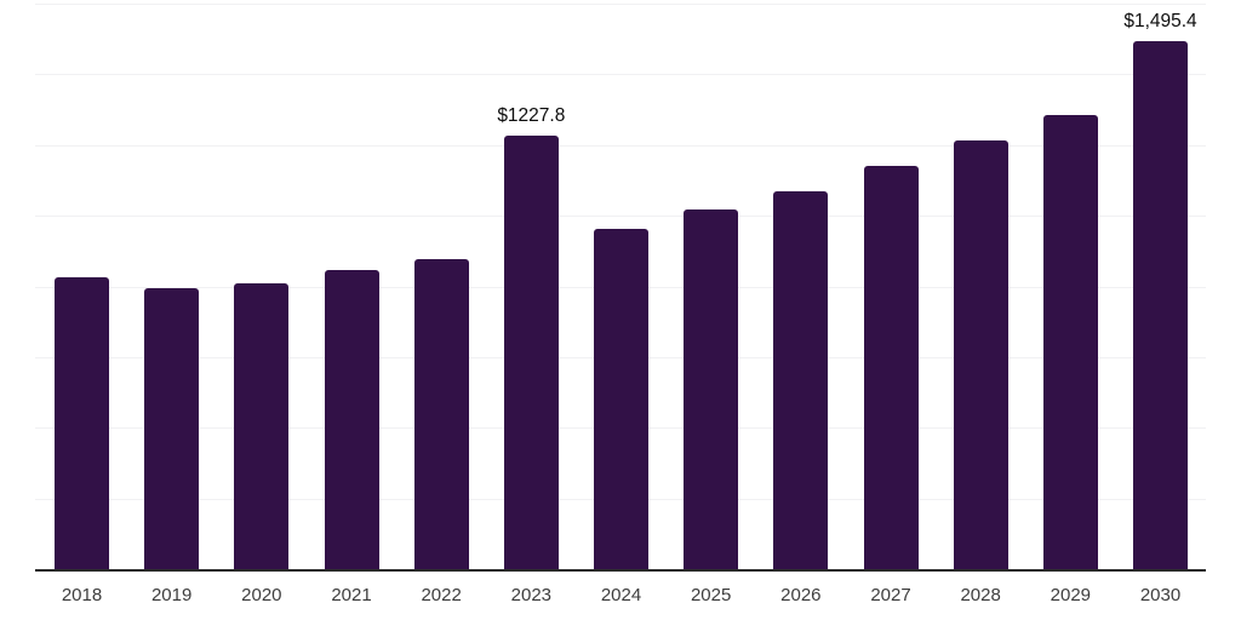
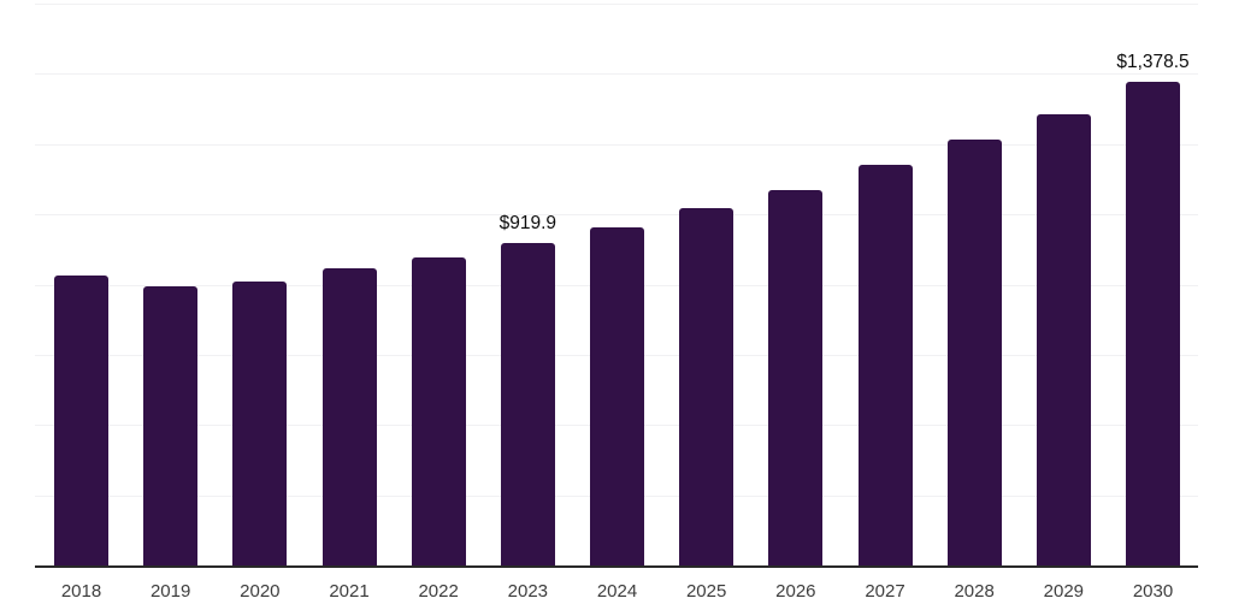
2023: $1227.8 -> $919.9
2030: $1,495.4 -> $1,378.5
